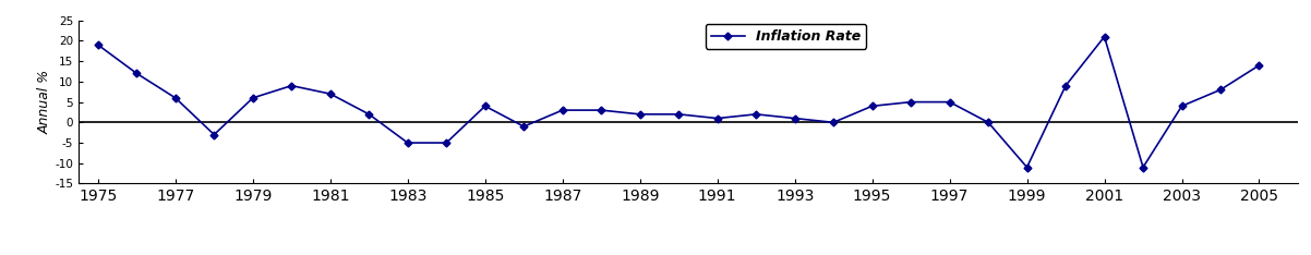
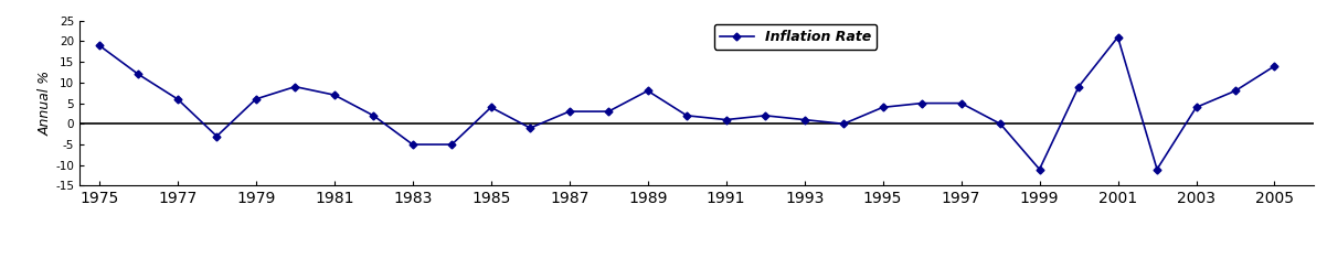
1989: 2 -> 8
